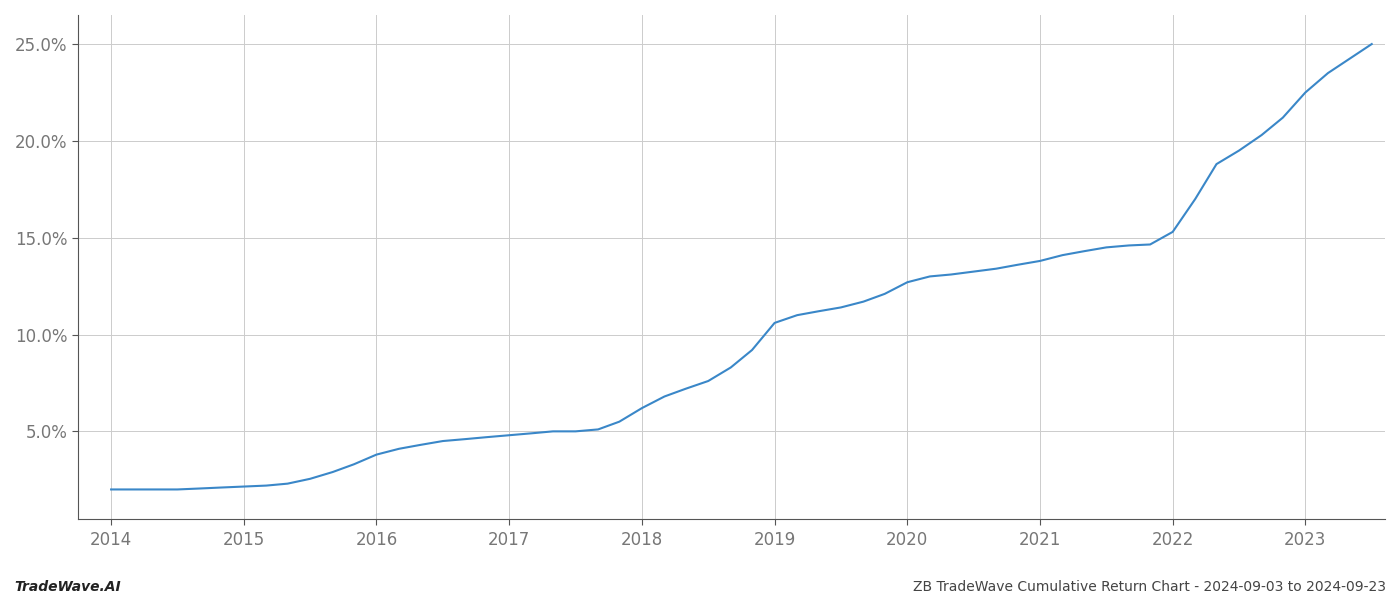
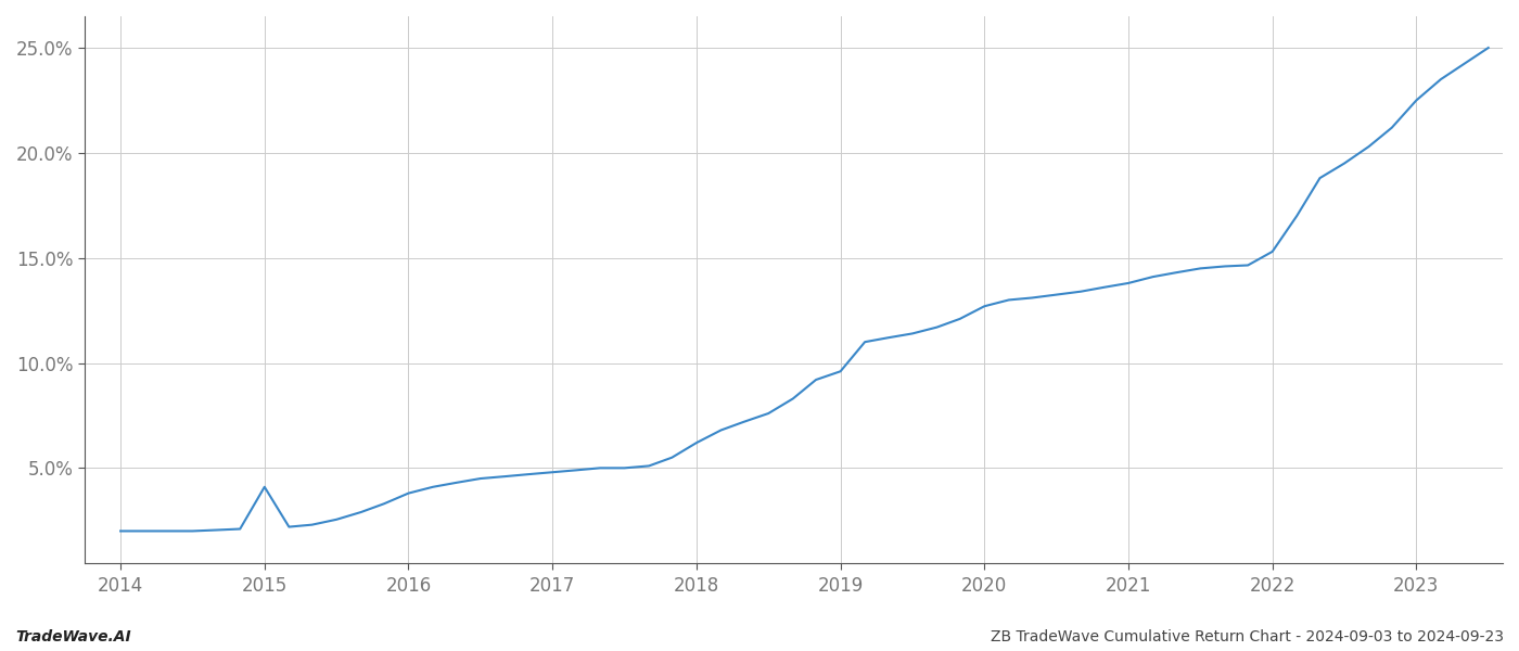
2015: 2.1% -> 4.1%
2019: 10.6% -> 9.6%
